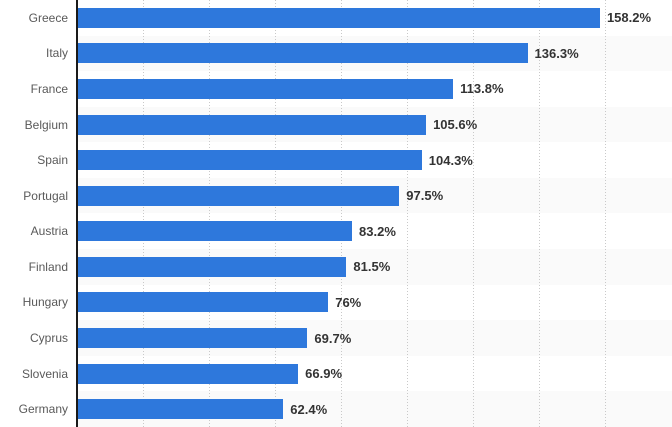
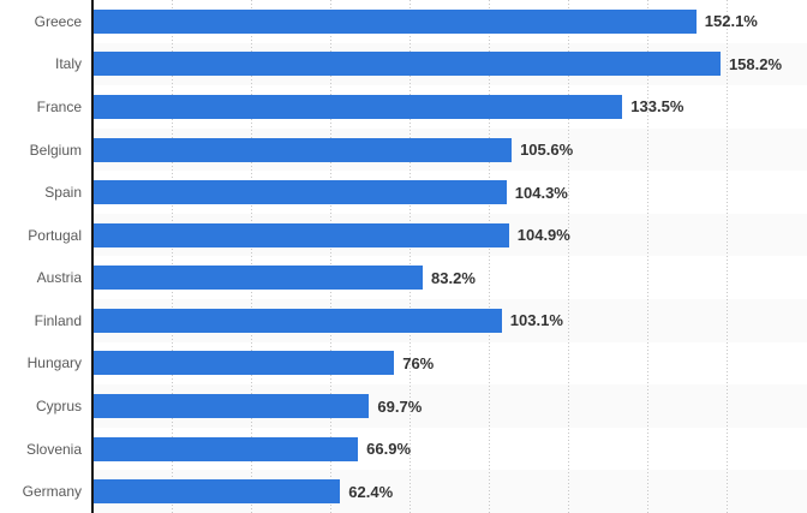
Greece: 158.2% -> 152.1%
Italy: 136.3% -> 158.2%
France: 113.8% -> 133.5%
Portugal: 97.5% -> 104.9%
Finland: 81.5% -> 103.1%
